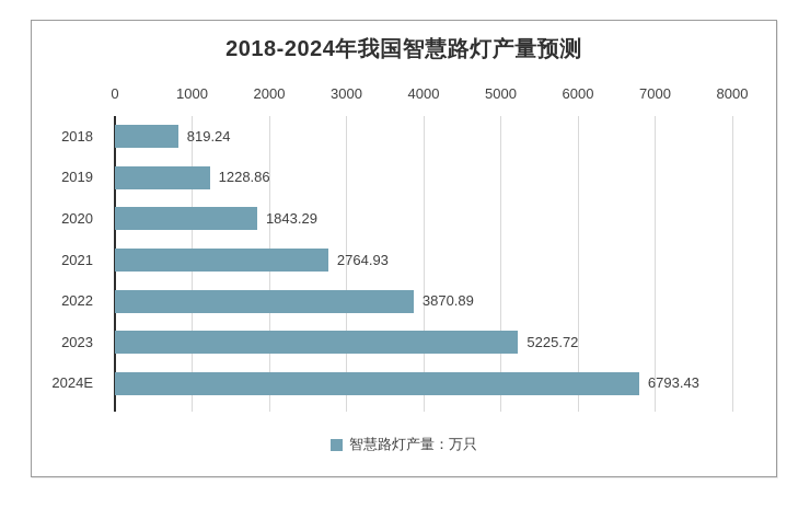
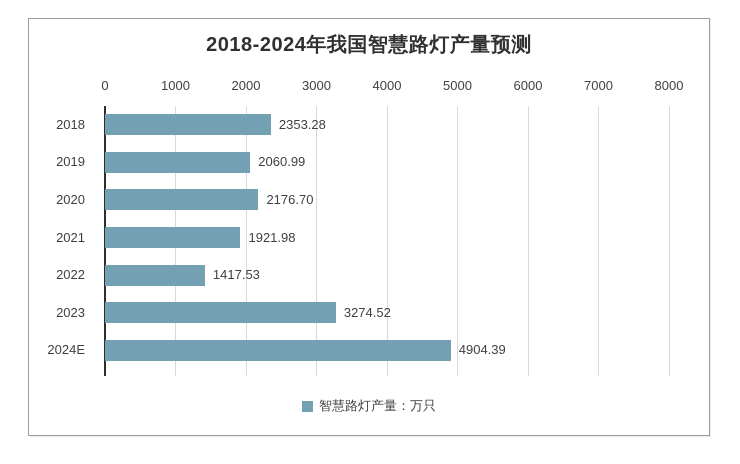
2018: 819.24 -> 2353.28
2019: 1228.86 -> 2060.99
2020: 1843.29 -> 2176.70
2021: 2764.93 -> 1921.98
2022: 3870.89 -> 1417.53
2023: 5225.72 -> 3274.52
2024E: 6793.43 -> 4904.39
